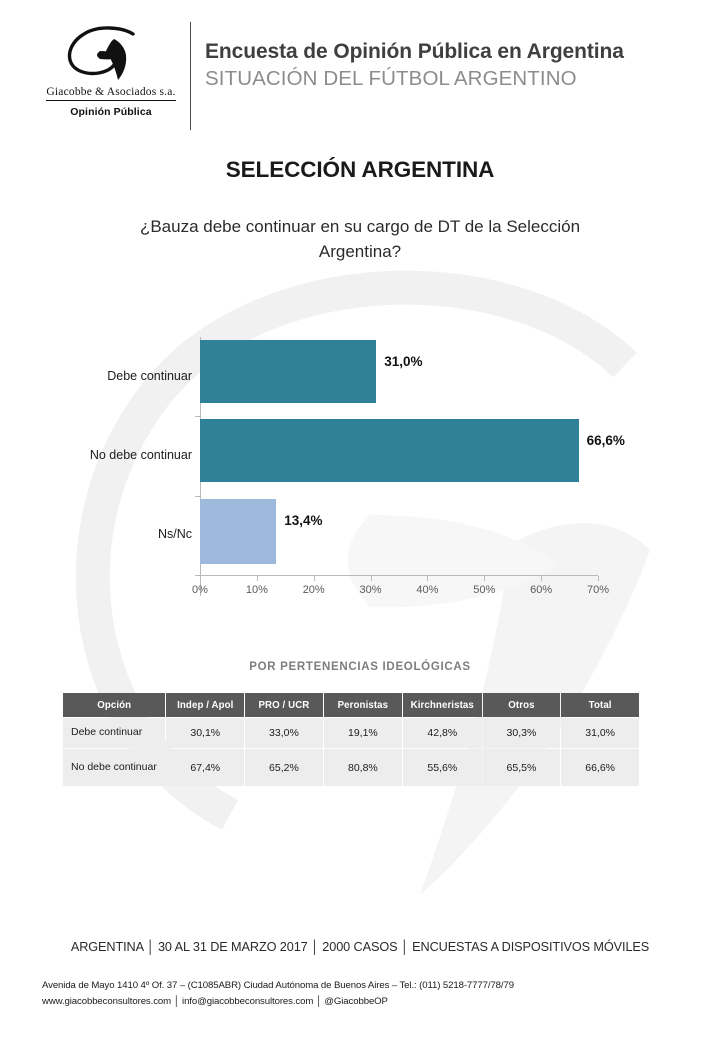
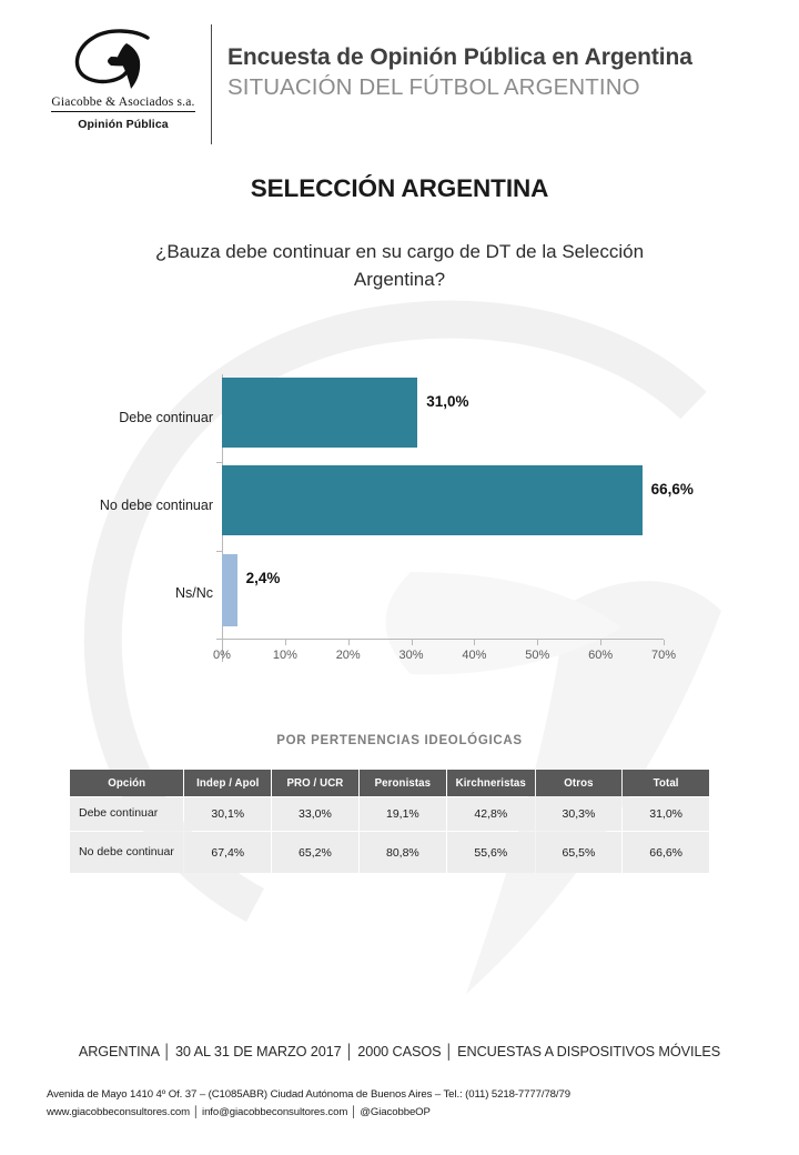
Ns/Nc: 13,4% -> 2,4%
